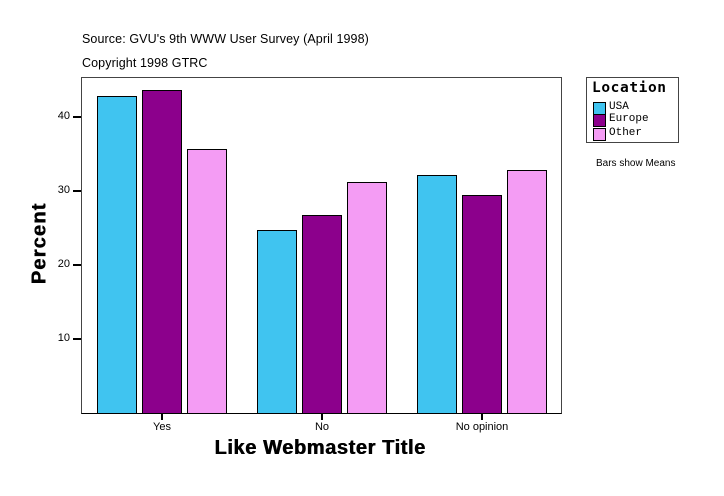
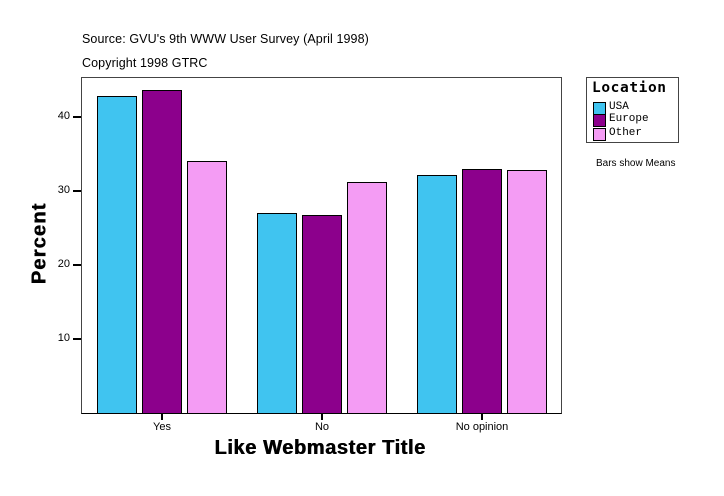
Other/Yes: 36 -> 34
USA/No: 25 -> 27
Europe/No opinion: 29 -> 33
